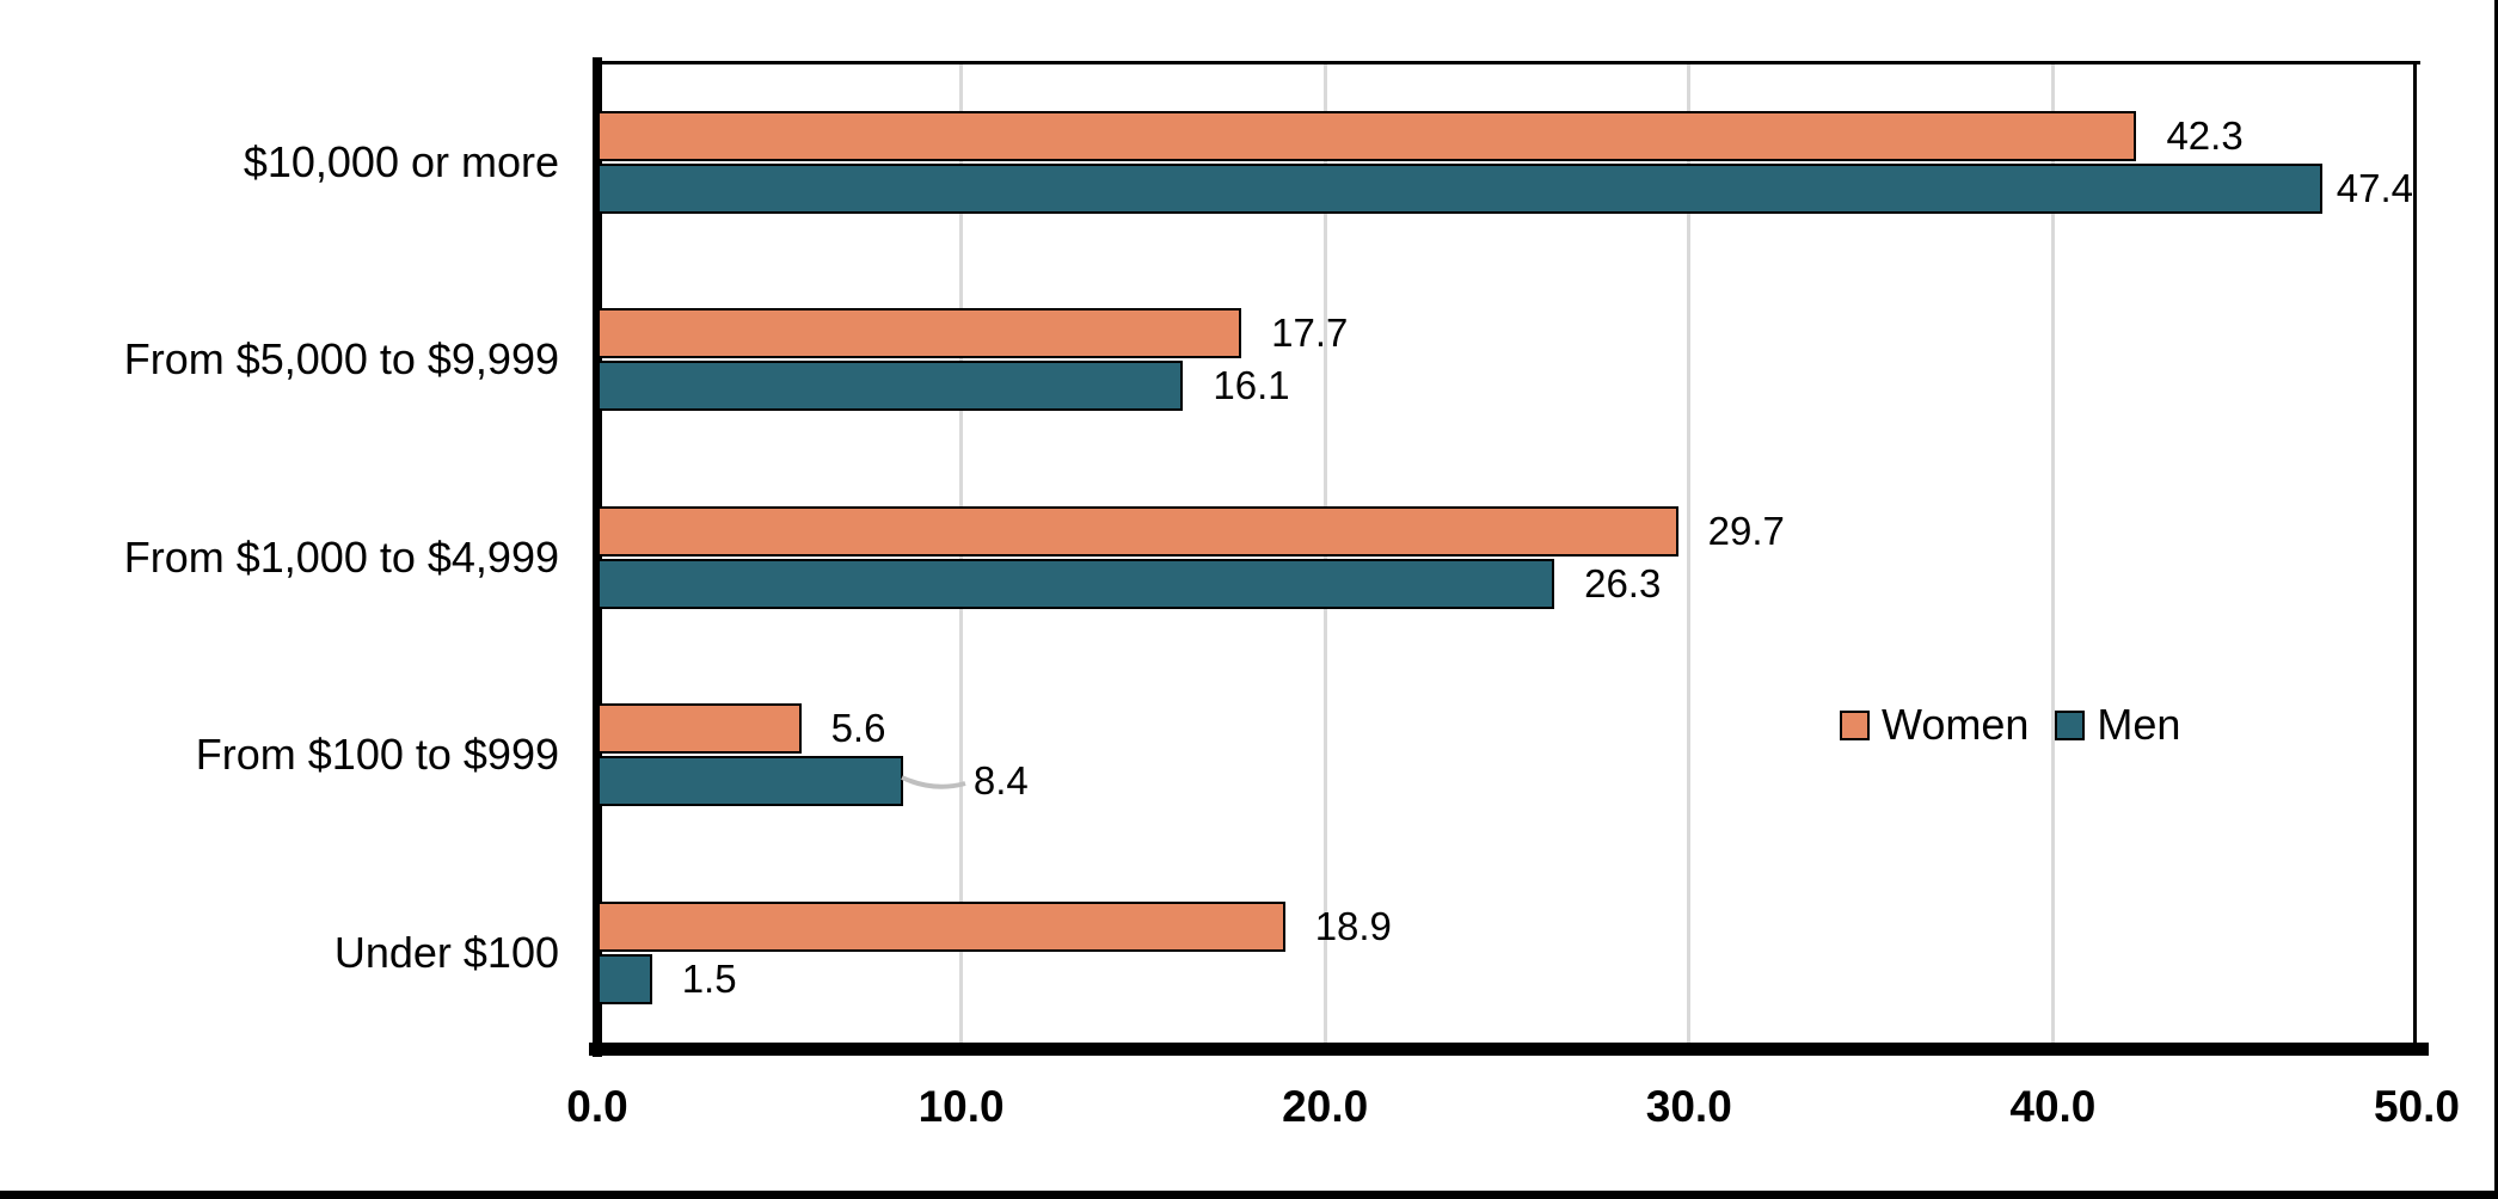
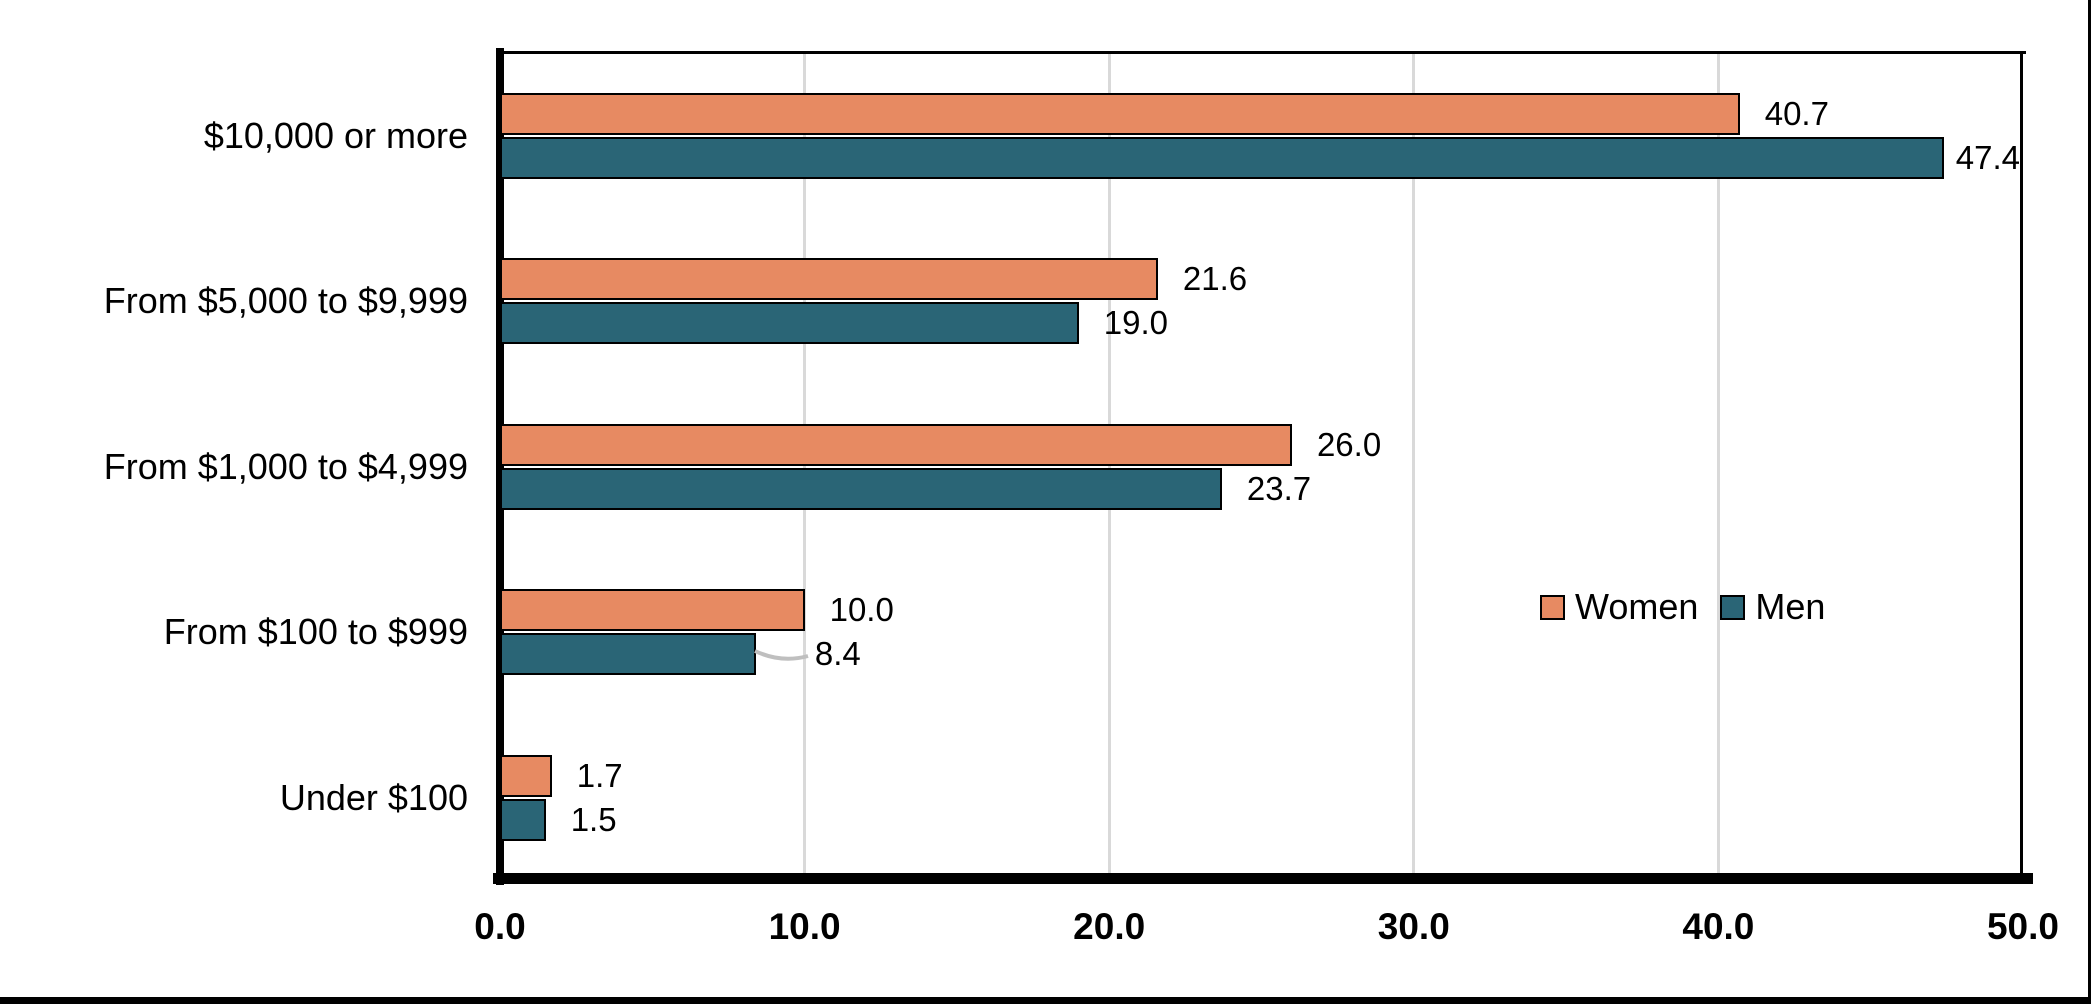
Women/$10,000 or more: 42.3 -> 40.7
Women/From $5,000 to $9,999: 17.7 -> 21.6
Men/From $5,000 to $9,999: 16.1 -> 19.0
Women/From $1,000 to $4,999: 29.7 -> 26.0
Men/From $1,000 to $4,999: 26.3 -> 23.7
Women/From $100 to $999: 5.6 -> 10.0
Women/Under $100: 18.9 -> 1.7
